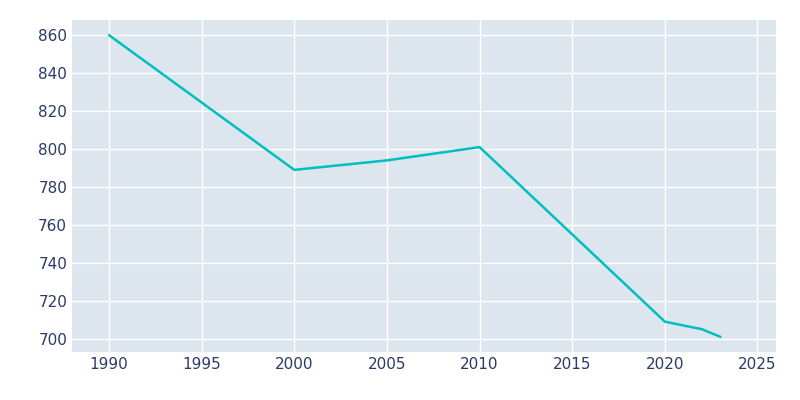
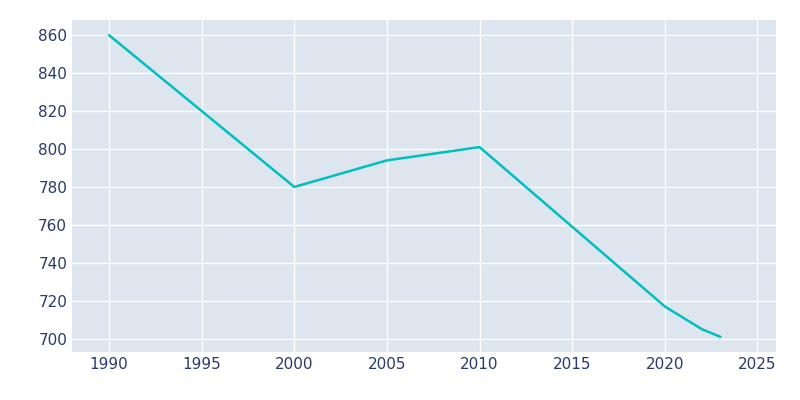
2000: 789 -> 780
2020: 709 -> 717
